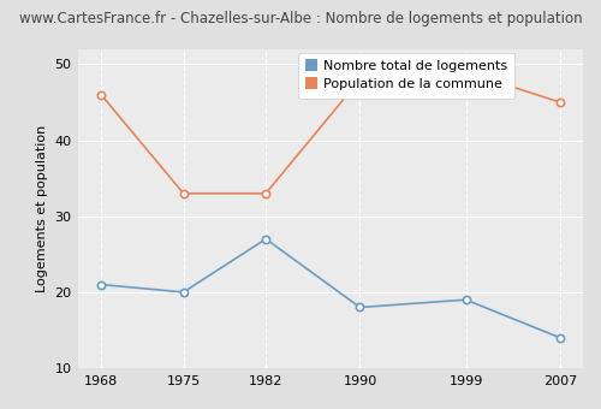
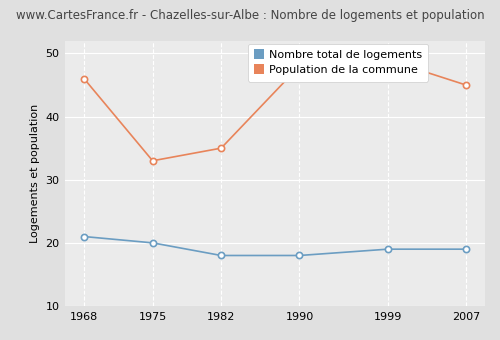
Nombre total de logements/1982: 27 -> 18
Population de la commune/1982: 33 -> 35
Nombre total de logements/2007: 14 -> 19
